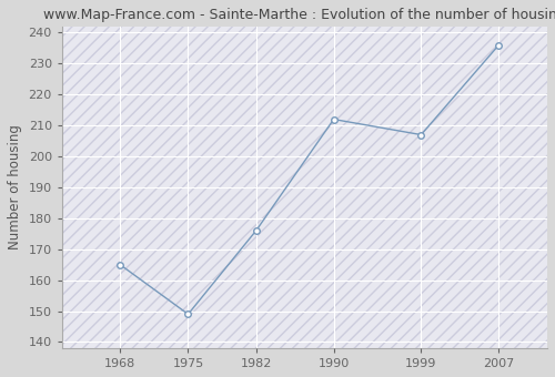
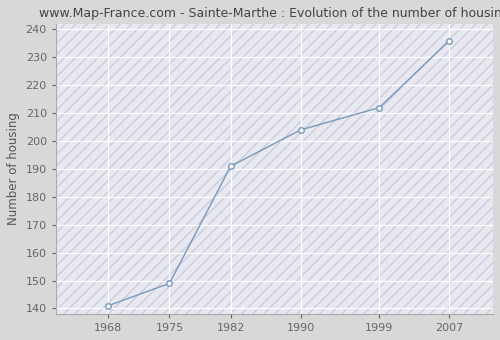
1968: 165 -> 141
1982: 176 -> 191
1990: 212 -> 204
1999: 207 -> 212
